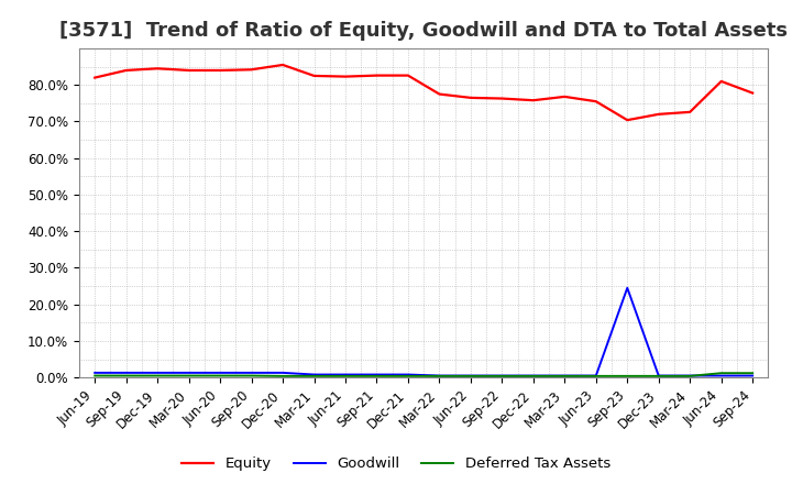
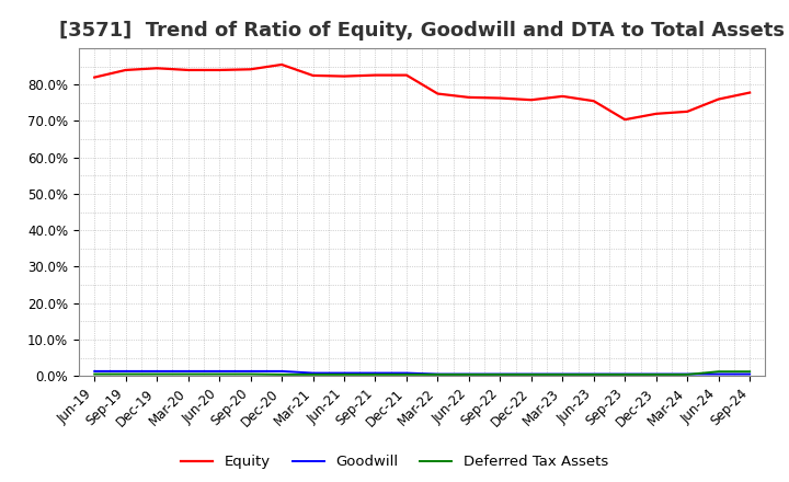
Goodwill/Sep-23: 24.5% -> 0.5%
Equity/Jun-24: 81.0% -> 76.0%
